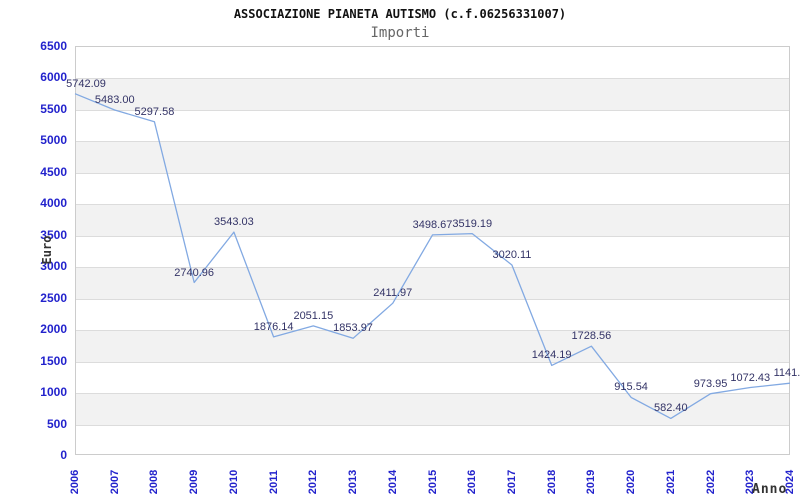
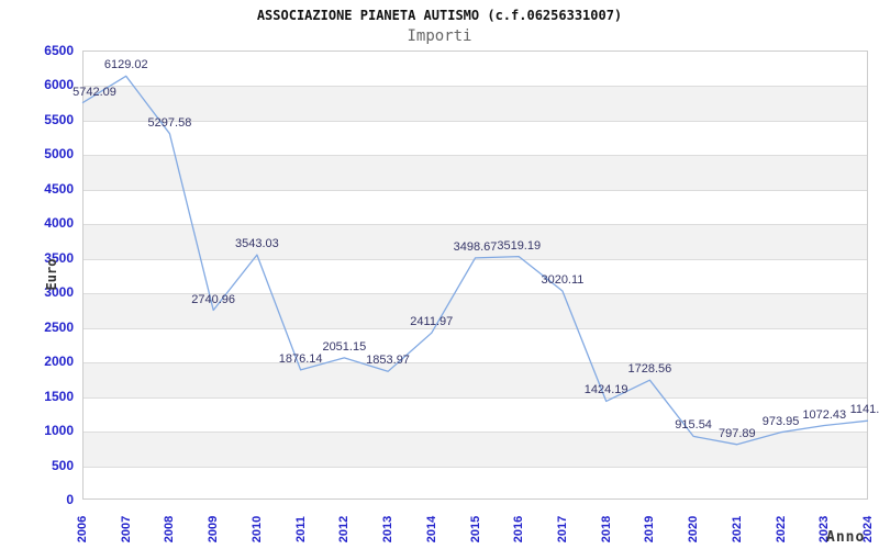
2007: 5483.00 -> 6129.02
2021: 582.40 -> 797.89
